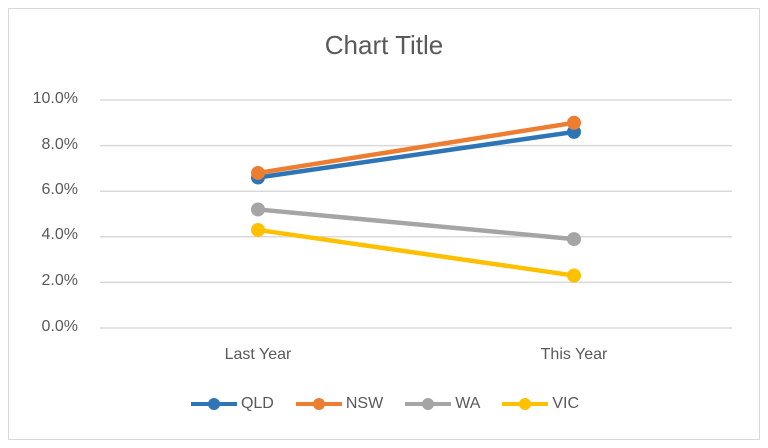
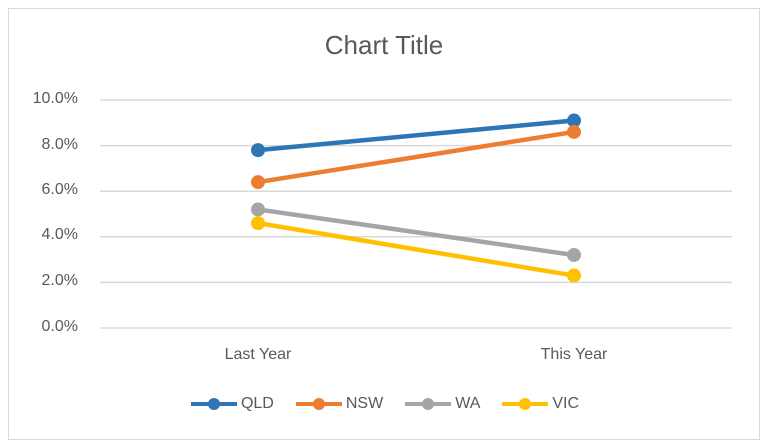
QLD/Last Year: 6.6% -> 7.8%
NSW/Last Year: 6.8% -> 6.4%
VIC/Last Year: 4.3% -> 4.6%
QLD/This Year: 8.6% -> 9.1%
NSW/This Year: 9.0% -> 8.6%
WA/This Year: 3.9% -> 3.2%
